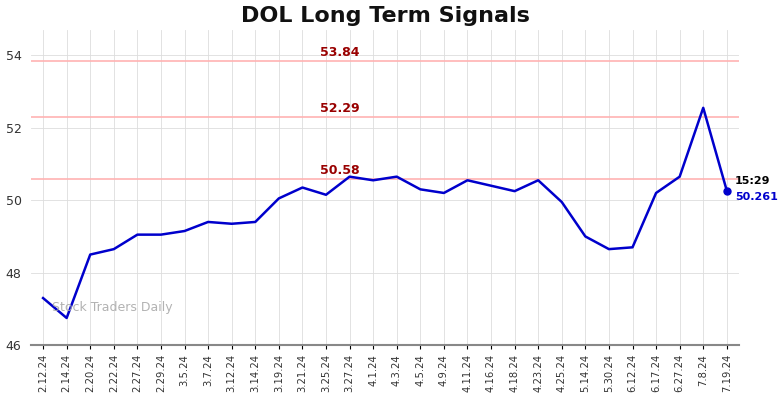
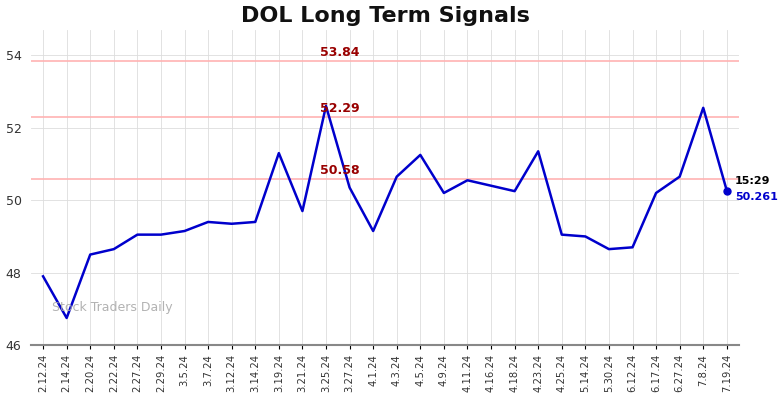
2.12.24: 47.30 -> 47.90
3.19.24: 50.05 -> 51.30
3.21.24: 50.35 -> 49.70
3.25.24: 50.15 -> 52.60
3.27.24: 50.65 -> 50.35
4.1.24: 50.55 -> 49.15
4.5.24: 50.30 -> 51.25
4.23.24: 50.55 -> 51.35
4.25.24: 49.95 -> 49.05
